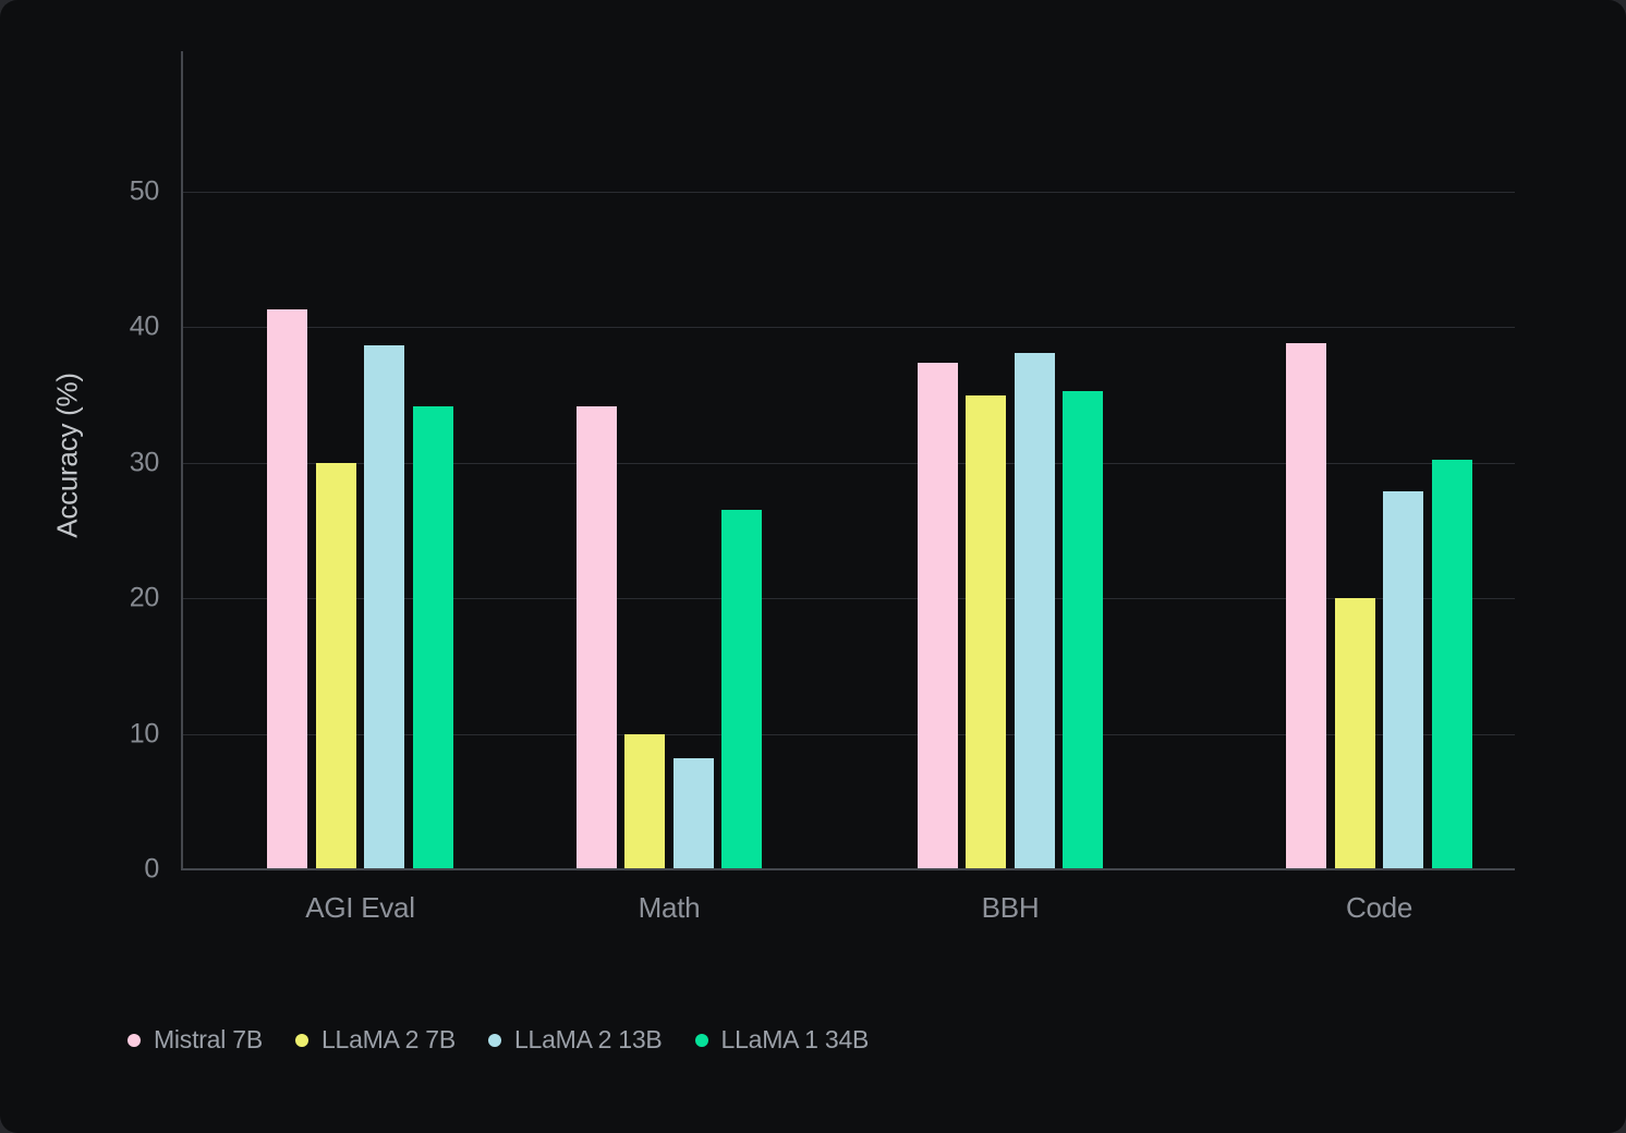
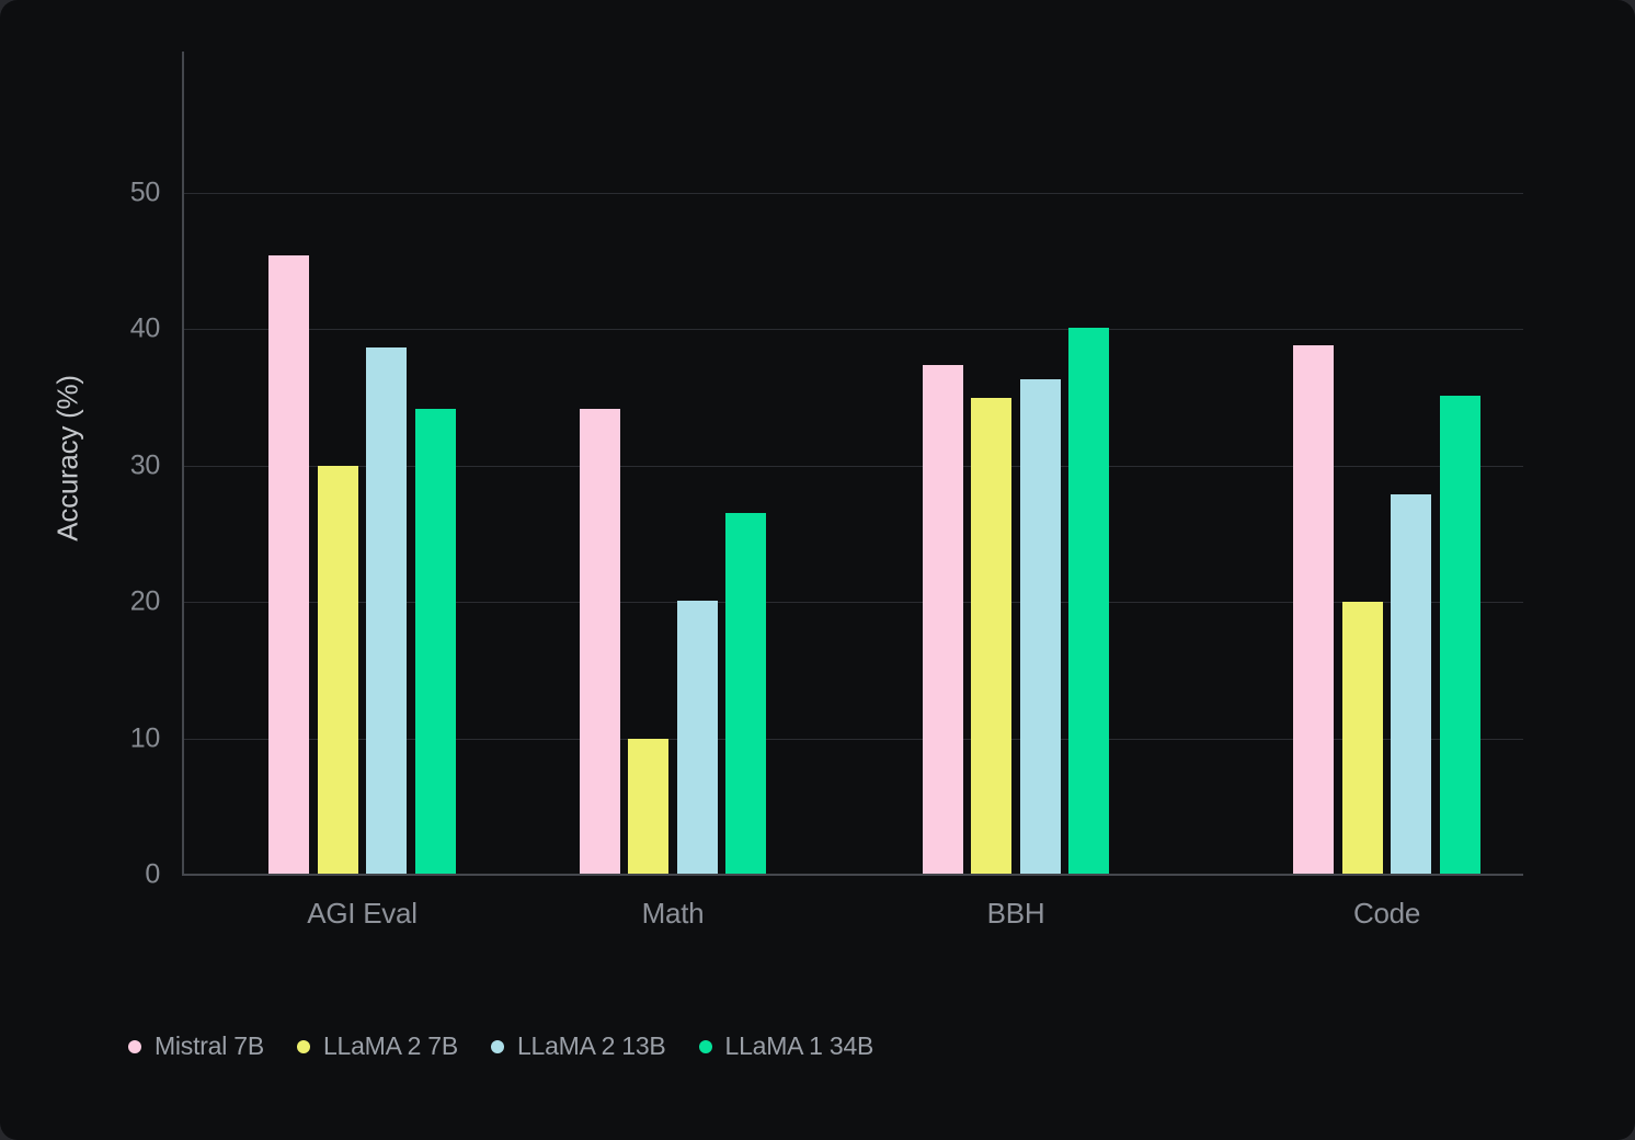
Mistral 7B/AGI Eval: 41.3 -> 45.4
LLaMA 2 13B/Math: 8.2 -> 20.1
LLaMA 2 13B/BBH: 38.1 -> 36.3
LLaMA 1 34B/BBH: 35.3 -> 40.1
LLaMA 1 34B/Code: 30.2 -> 35.1
